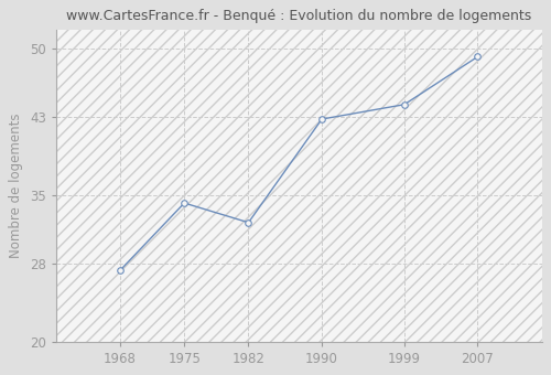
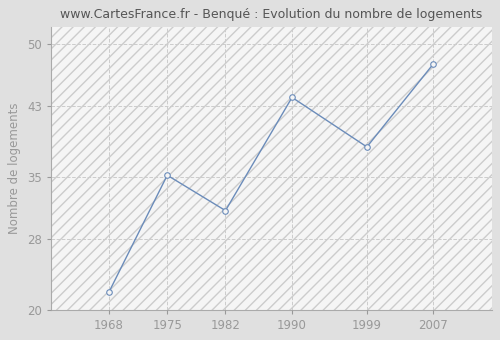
1968: 27.3 -> 22.0
1975: 34.2 -> 35.2
1982: 32.2 -> 31.2
1990: 42.8 -> 44.0
1999: 44.3 -> 38.4
2007: 49.2 -> 47.8
